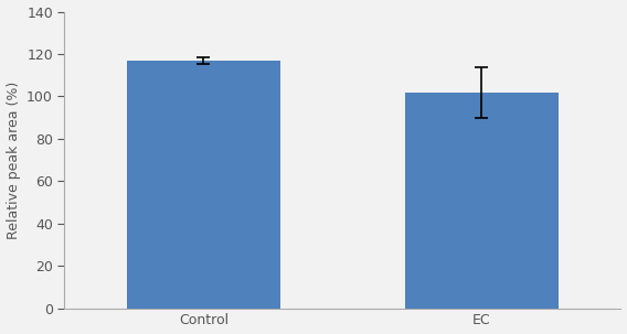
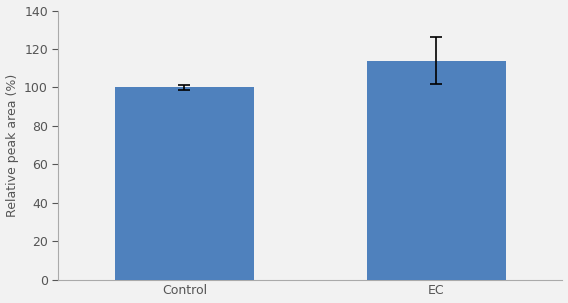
Control: 117 -> 100
EC: 102 -> 114
